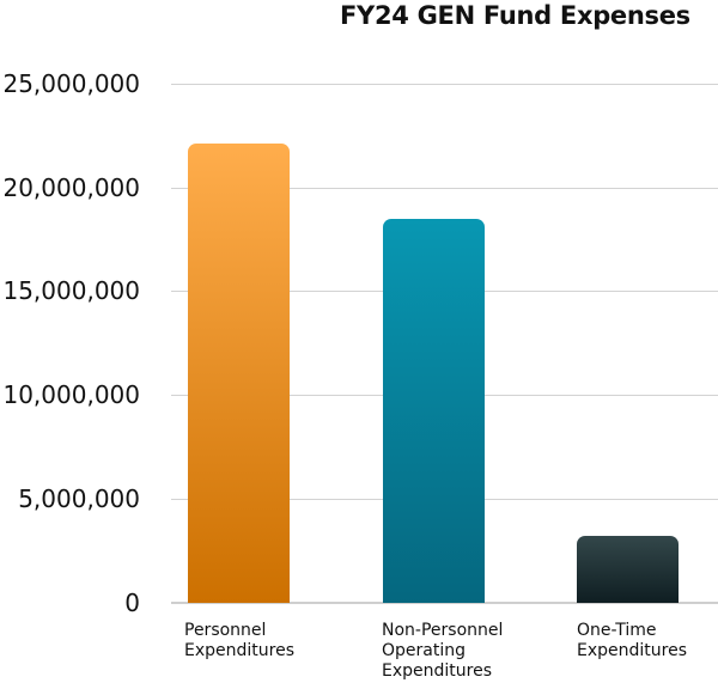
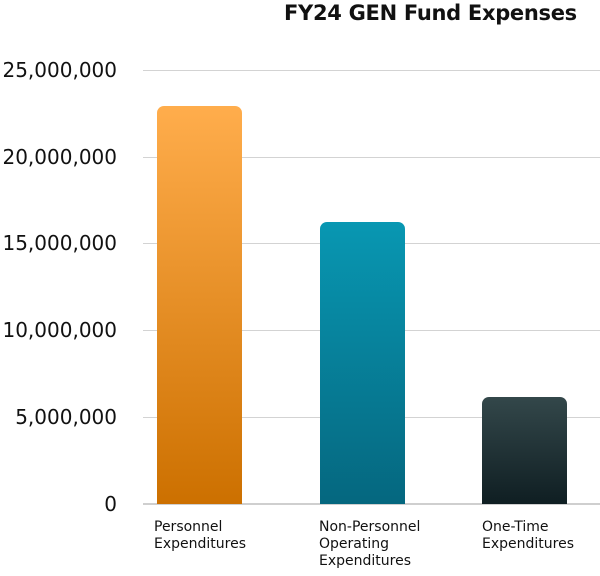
Personnel Expenditures: 22100000 -> 22900000
Non-Personnel Operating Expenditures: 18500000 -> 16200000
One-Time Expenditures: 3200000 -> 6200000
